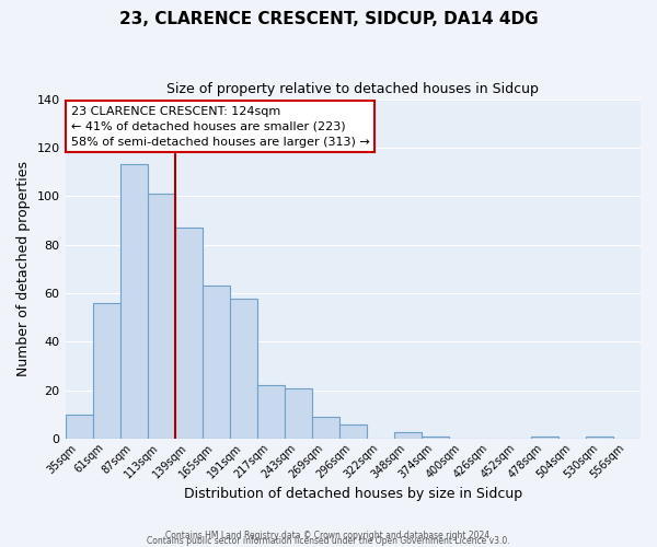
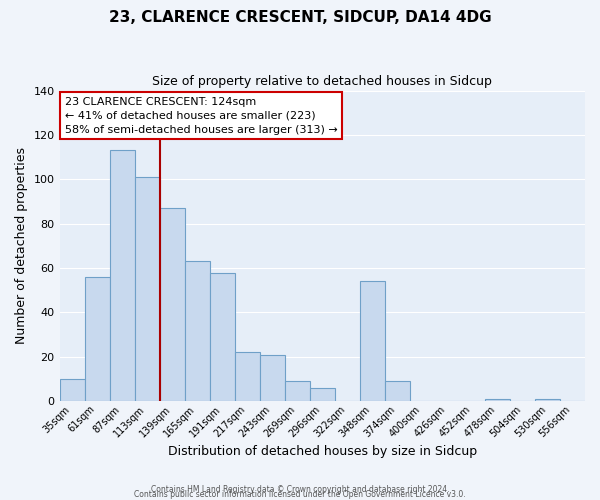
348sqm: 3 -> 54
374sqm: 1 -> 9
